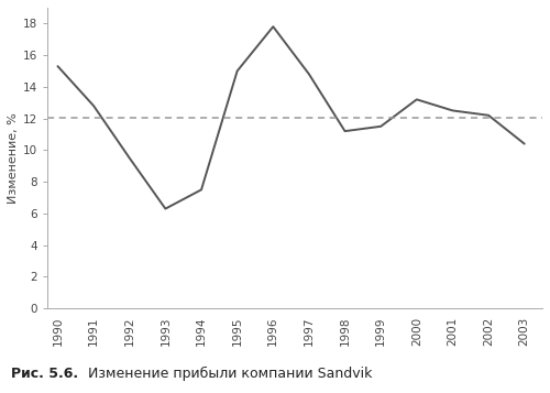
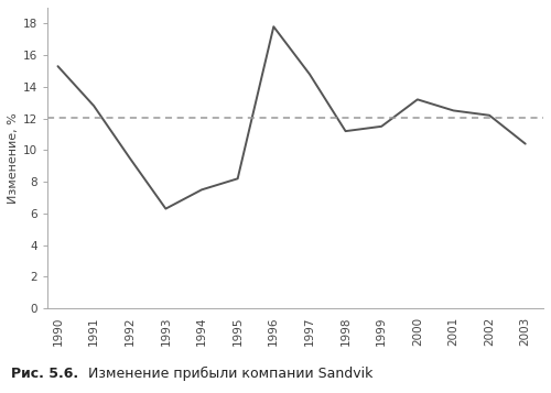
1995: 15.0 -> 8.2
